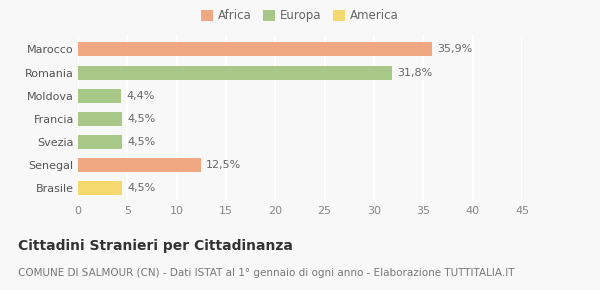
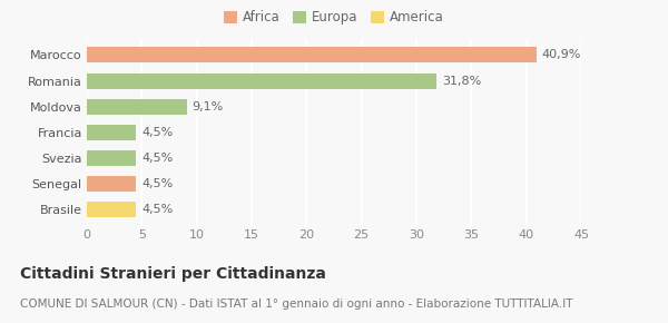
Marocco: 35,9% -> 40,9%
Moldova: 4,4% -> 9,1%
Senegal: 12,5% -> 4,5%
